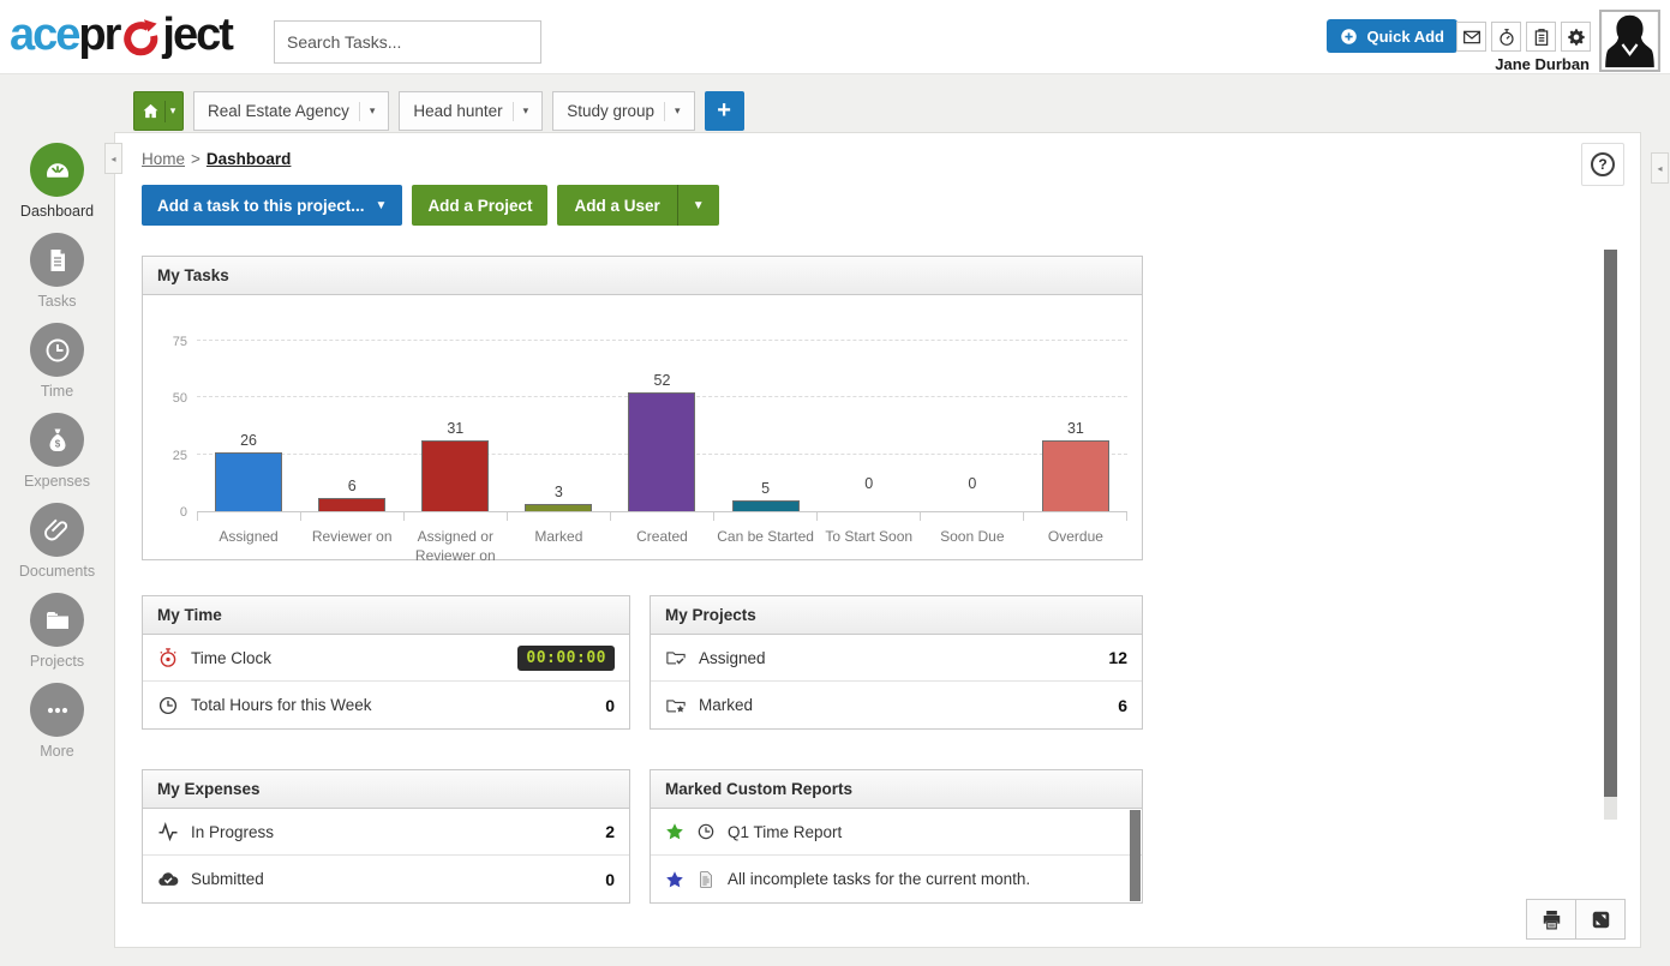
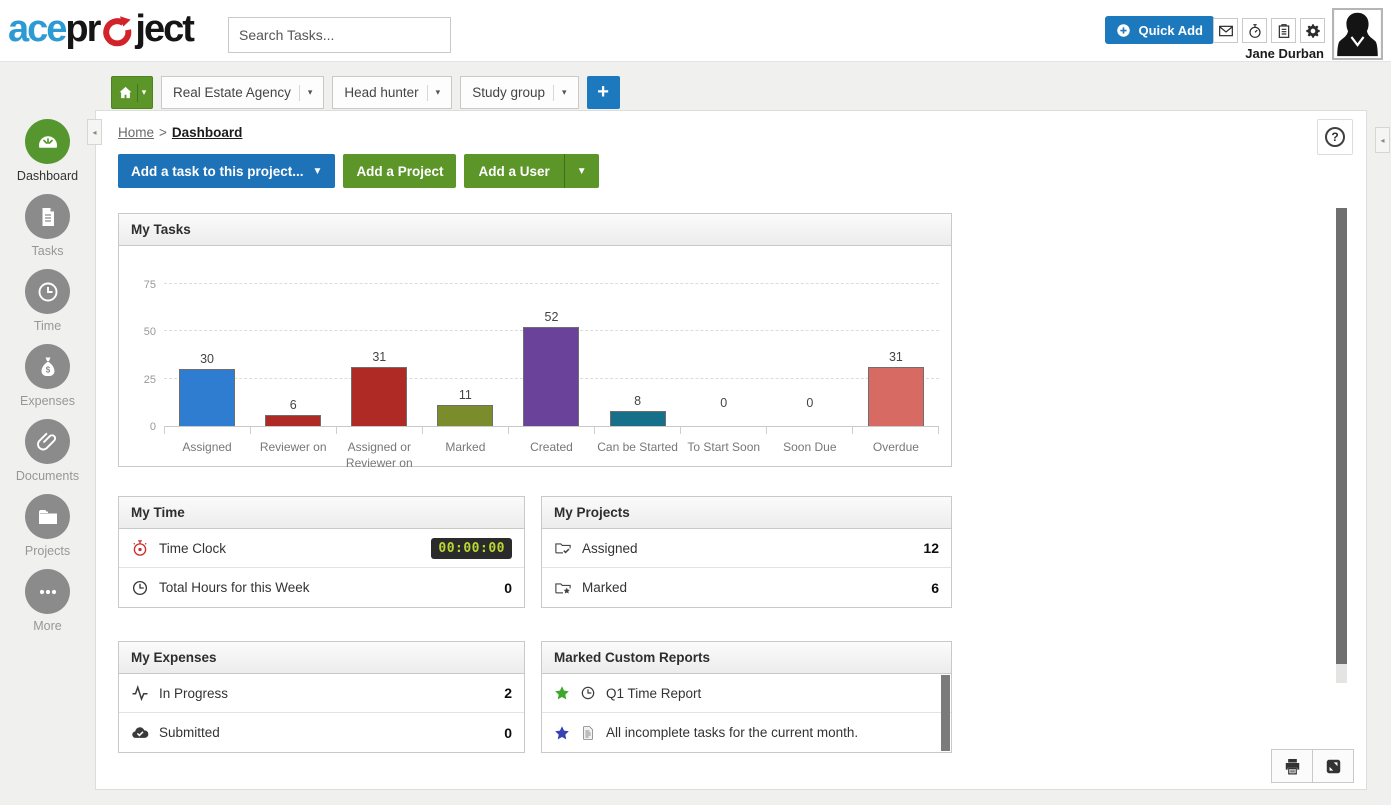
Assigned: 26 -> 30
Marked: 3 -> 11
Can be Started: 5 -> 8
